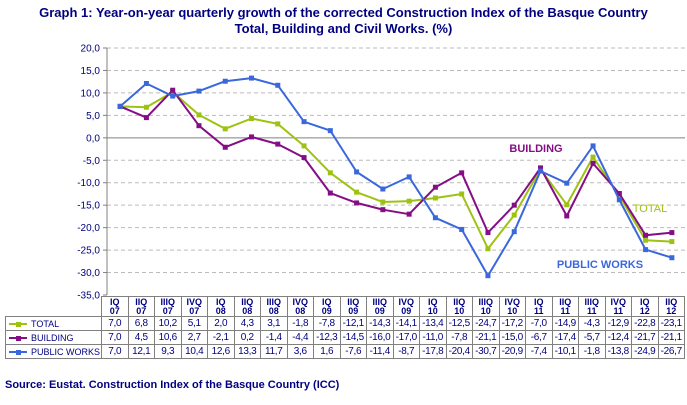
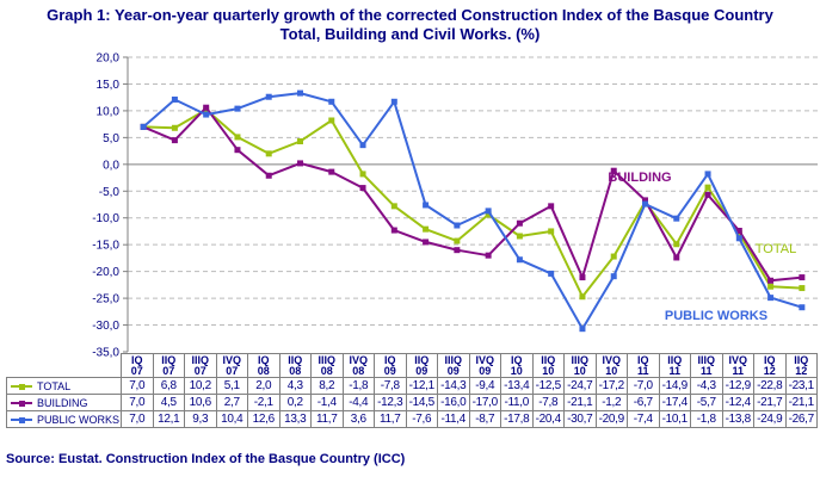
TOTAL/IIIQ 08: 3,1 -> 8,2
PUBLIC WORKS/IQ 09: 1,6 -> 11,7
TOTAL/IVQ 09: -14,1 -> -9,4
BUILDING/IVQ 10: -15,0 -> -1,2
